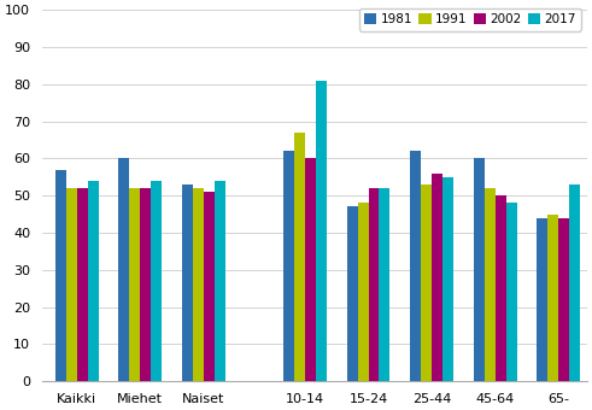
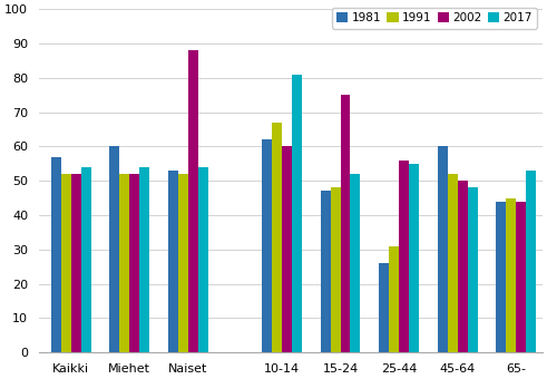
2002/Naiset: 51 -> 88
2002/15-24: 52 -> 75
1981/25-44: 62 -> 26
1991/25-44: 53 -> 31
